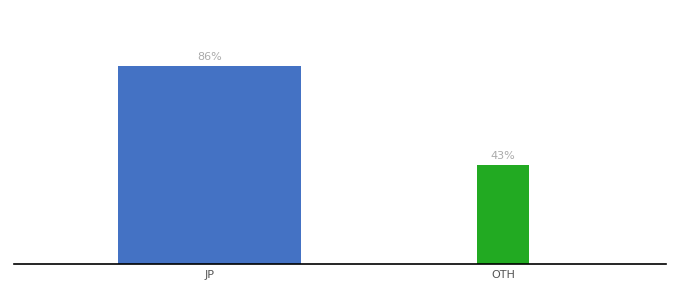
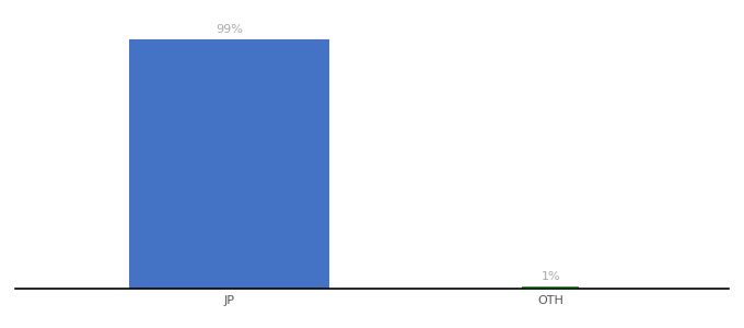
JP: 86% -> 99%
OTH: 43% -> 1%
